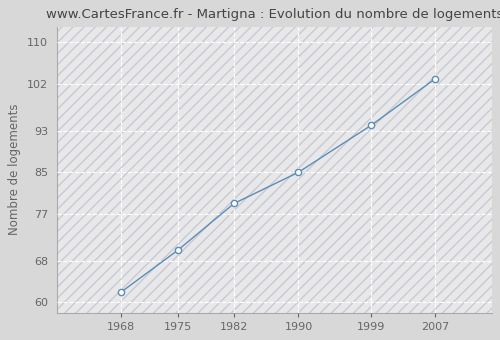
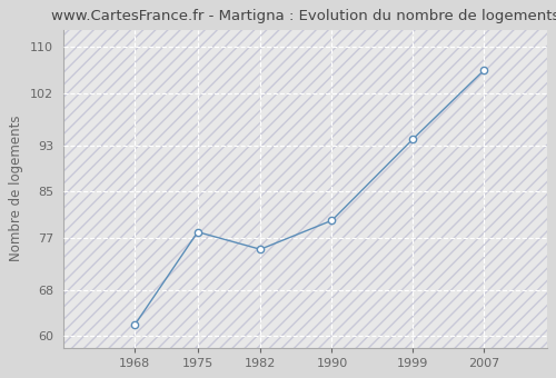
1975: 70 -> 78
1982: 79 -> 75
1990: 85 -> 80
2007: 103 -> 106
